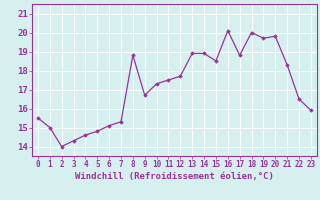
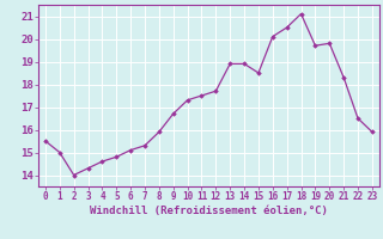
8: 18.8 -> 15.9
17: 18.8 -> 20.5
18: 20.0 -> 21.1
